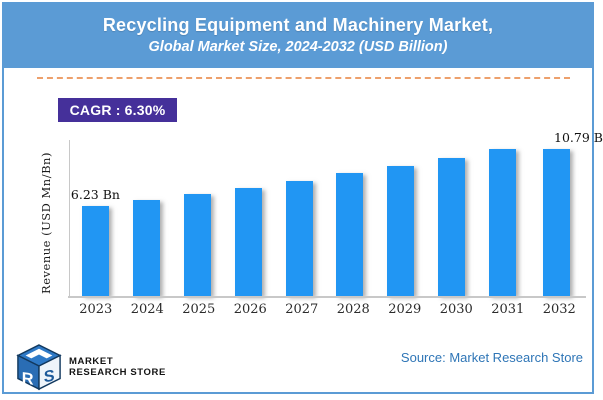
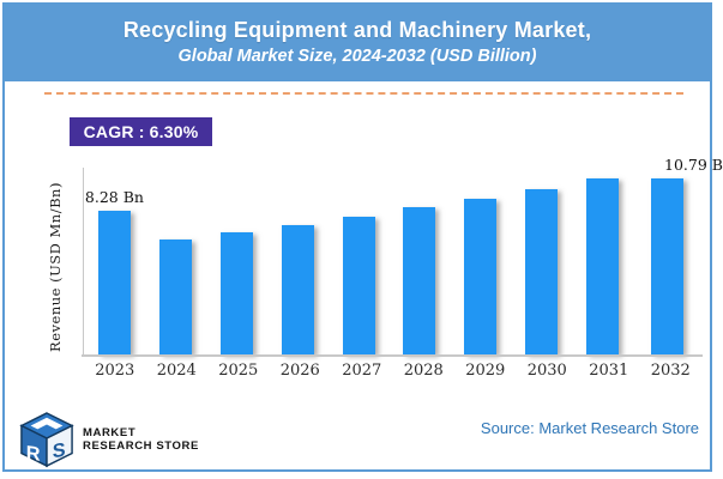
2023: 6.23 -> 8.28
